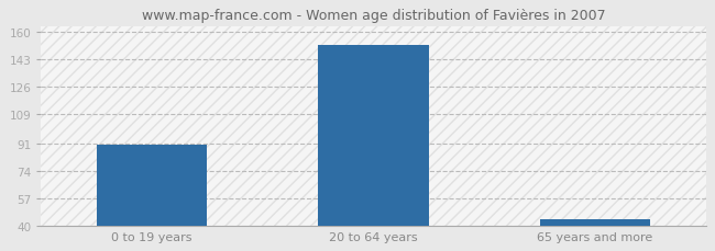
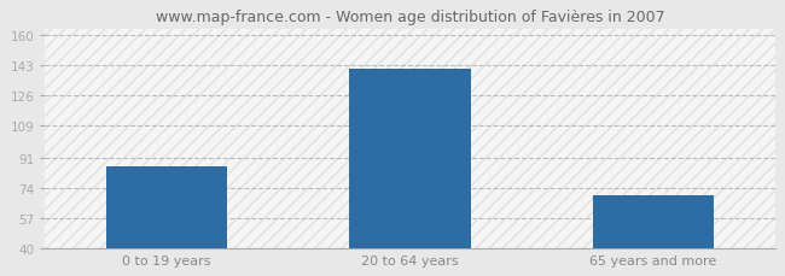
0 to 19 years: 90 -> 86
20 to 64 years: 152 -> 141
65 years and more: 44 -> 70
